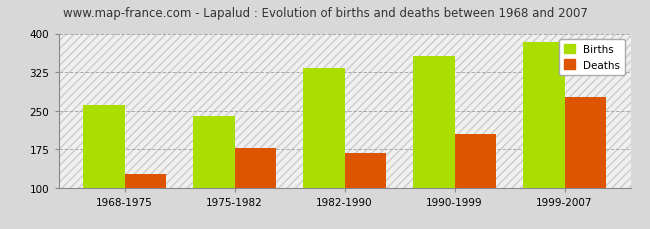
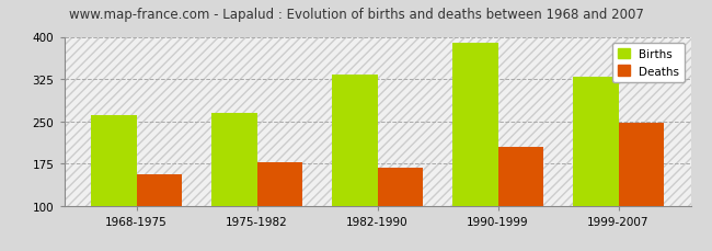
Deaths/1968-1975: 126 -> 155
Births/1975-1982: 240 -> 265
Births/1990-1999: 356 -> 390
Births/1999-2007: 384 -> 328
Deaths/1999-2007: 276 -> 248
